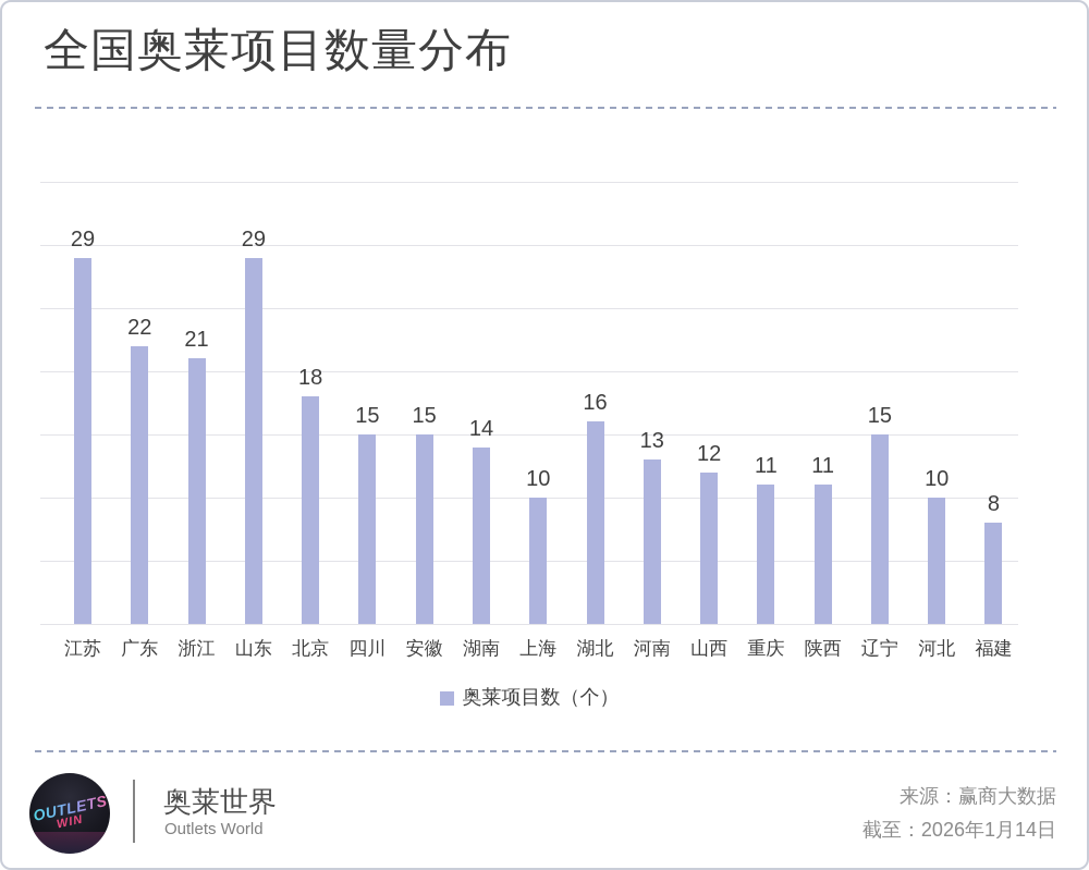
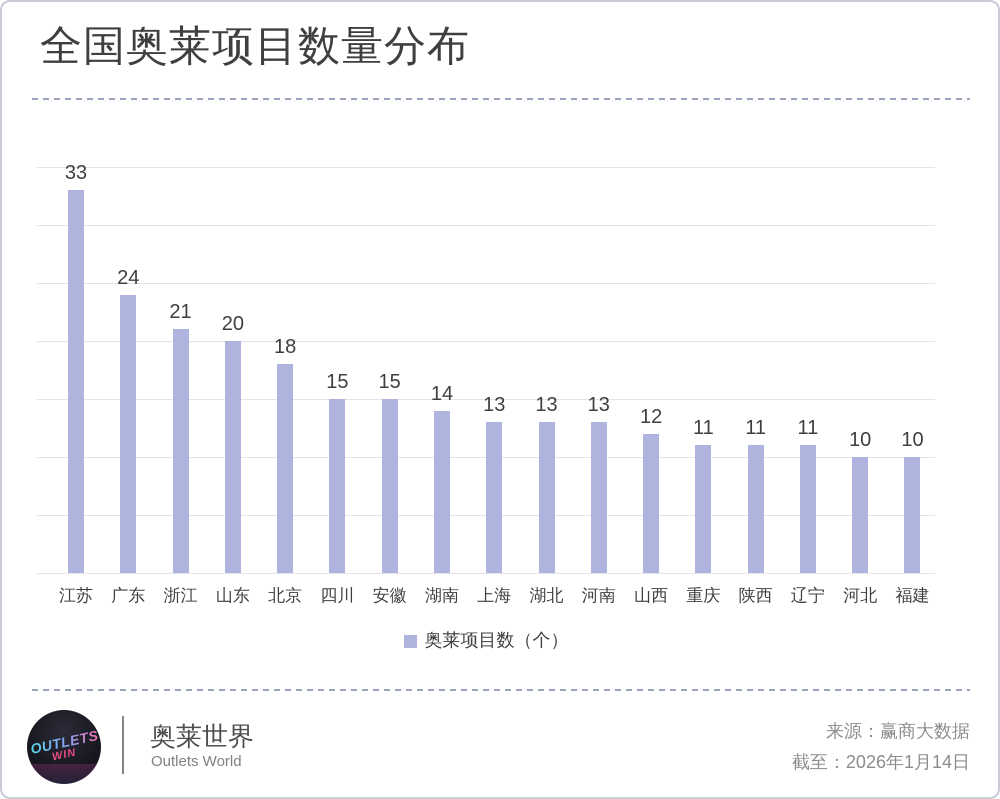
江苏: 29 -> 33
广东: 22 -> 24
山东: 29 -> 20
上海: 10 -> 13
湖北: 16 -> 13
辽宁: 15 -> 11
福建: 8 -> 10
